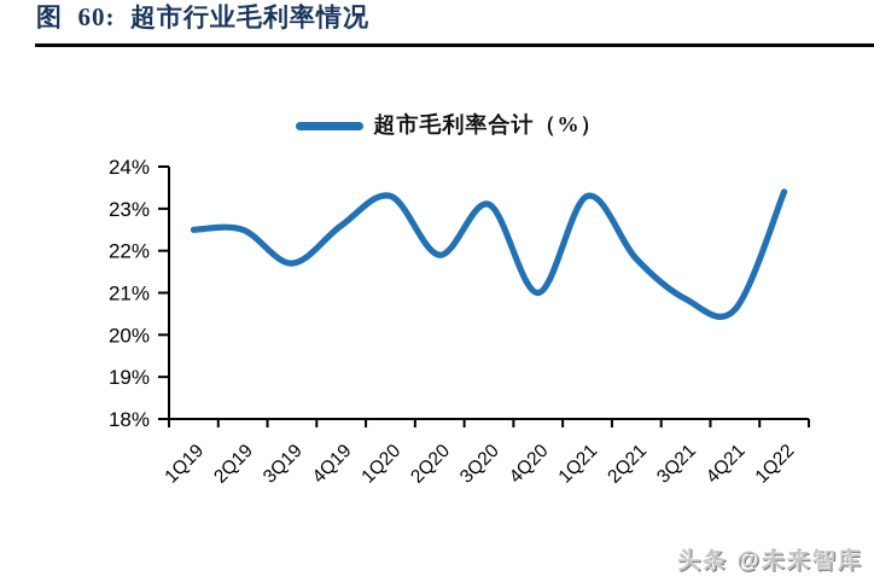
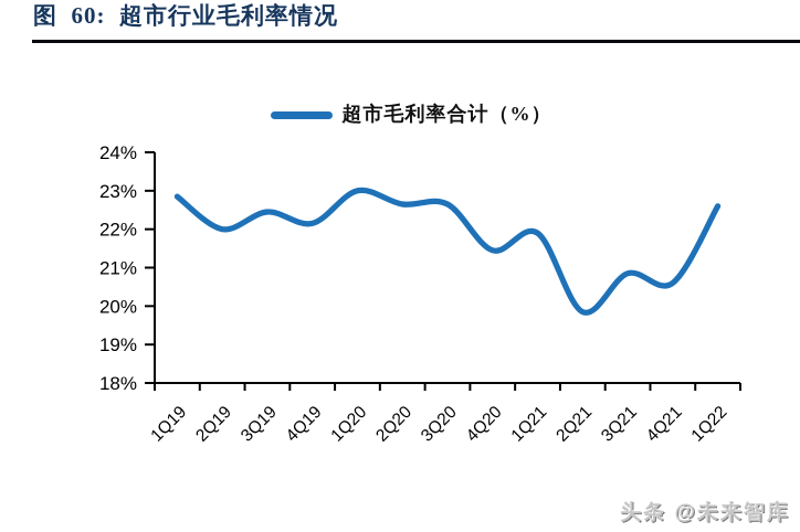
1Q19: 22.5% -> 22.9%
2Q19: 22.5% -> 22.0%
3Q19: 21.7% -> 22.4%
4Q19: 22.6% -> 22.1%
1Q20: 23.3% -> 23.0%
2Q20: 21.9% -> 22.6%
3Q20: 23.1% -> 22.6%
4Q20: 21.0% -> 21.4%
1Q21: 23.3% -> 21.9%
2Q21: 21.8% -> 19.9%
1Q22: 23.4% -> 22.6%
